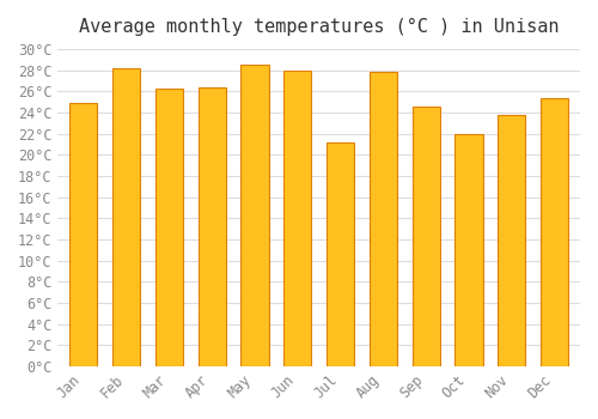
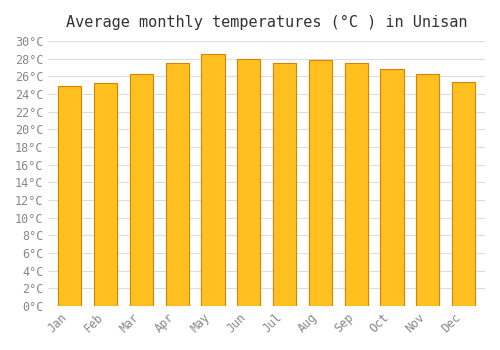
Feb: 28.2°C -> 25.2°C
Apr: 26.4°C -> 27.5°C
Jul: 21.2°C -> 27.5°C
Sep: 24.6°C -> 27.5°C
Oct: 22.0°C -> 26.8°C
Nov: 23.8°C -> 26.3°C
